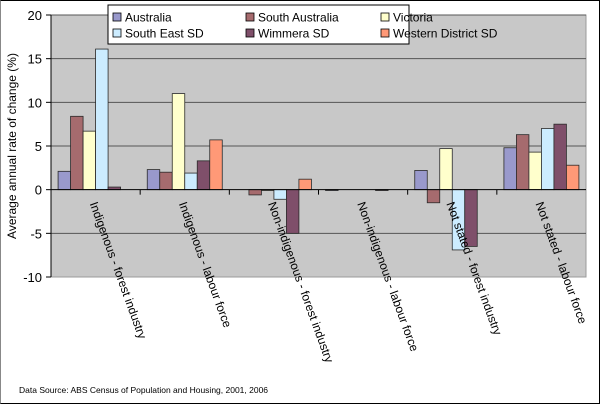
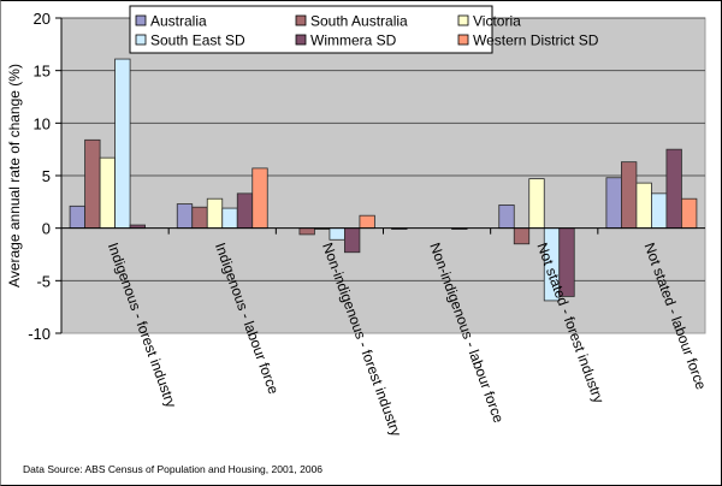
Victoria/Indigenous - labour force: 11 -> 3
Wimmera SD/Non-indigenous - forest industry: -5 -> -2
South East SD/Not stated - labour force: 7 -> 3
